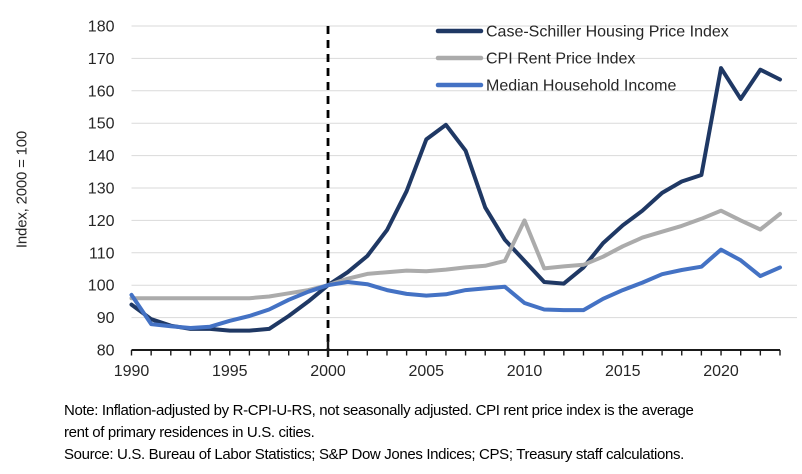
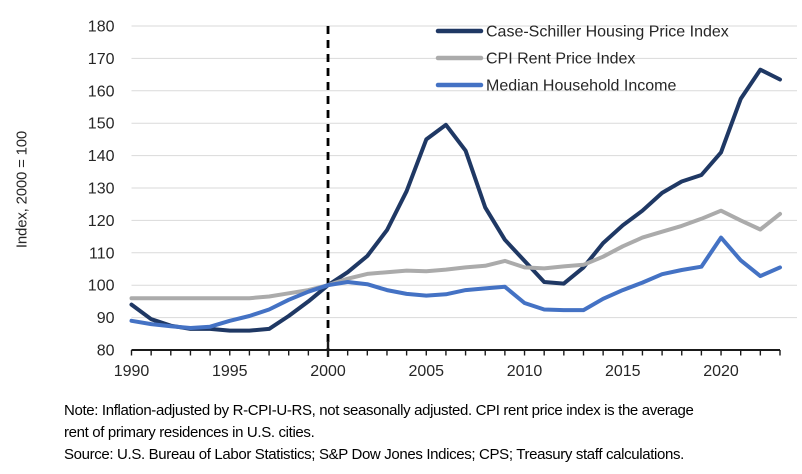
Median Household Income/1990: 97 -> 89
CPI Rent Price Index/2010: 120 -> 106
Case-Schiller Housing Price Index/2020: 167 -> 141
Median Household Income/2020: 111 -> 115
